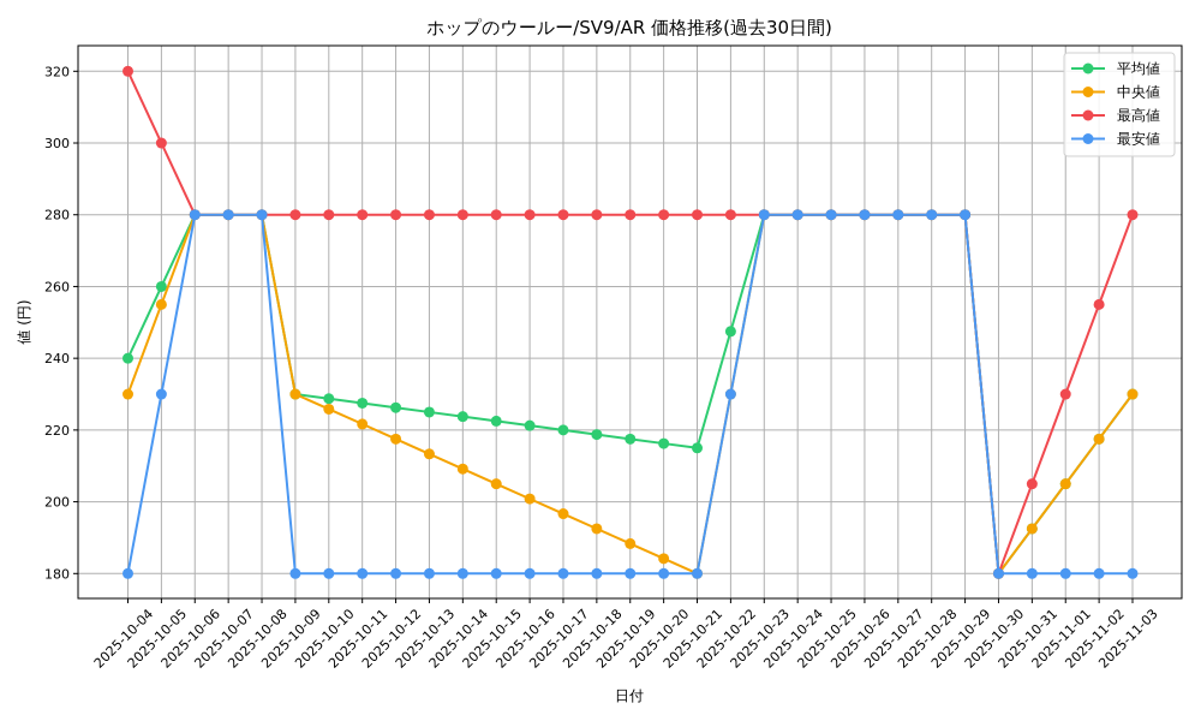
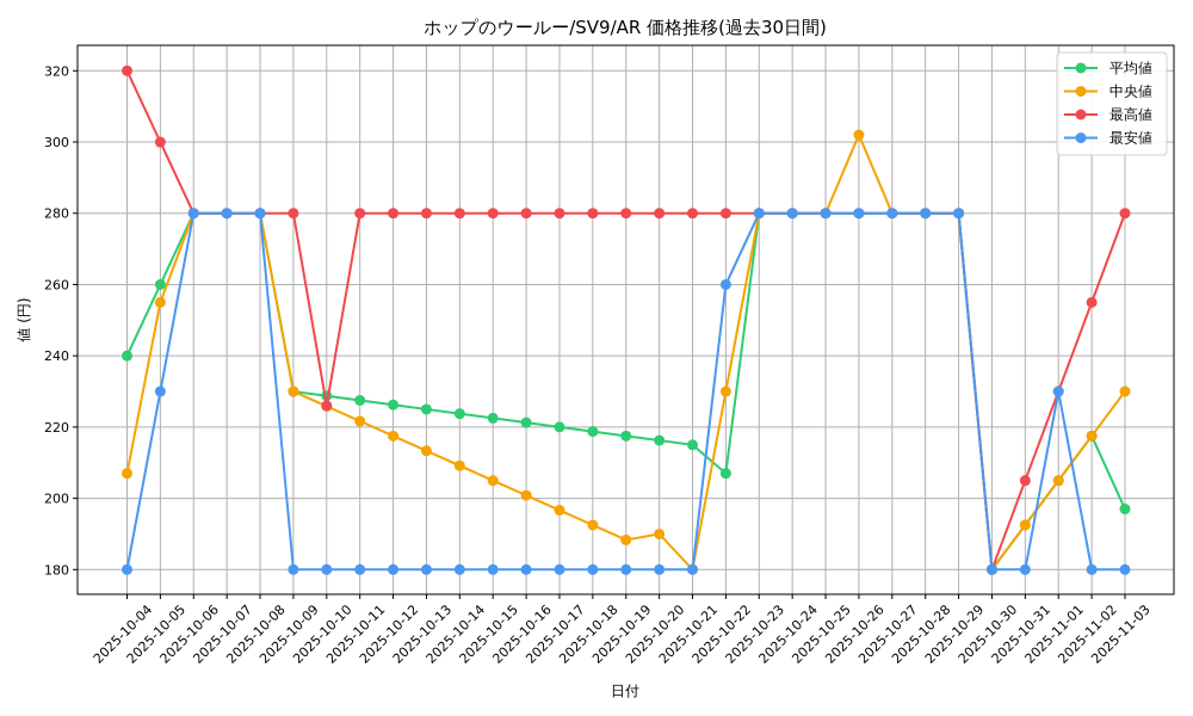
中央値/2025-10-04: 230 -> 207
最高値/2025-10-10: 280 -> 226
中央値/2025-10-20: 184 -> 190
平均値/2025-10-22: 248 -> 207
最安値/2025-10-22: 230 -> 260
中央値/2025-10-26: 280 -> 302
最安値/2025-11-01: 180 -> 230
平均値/2025-11-03: 230 -> 197
